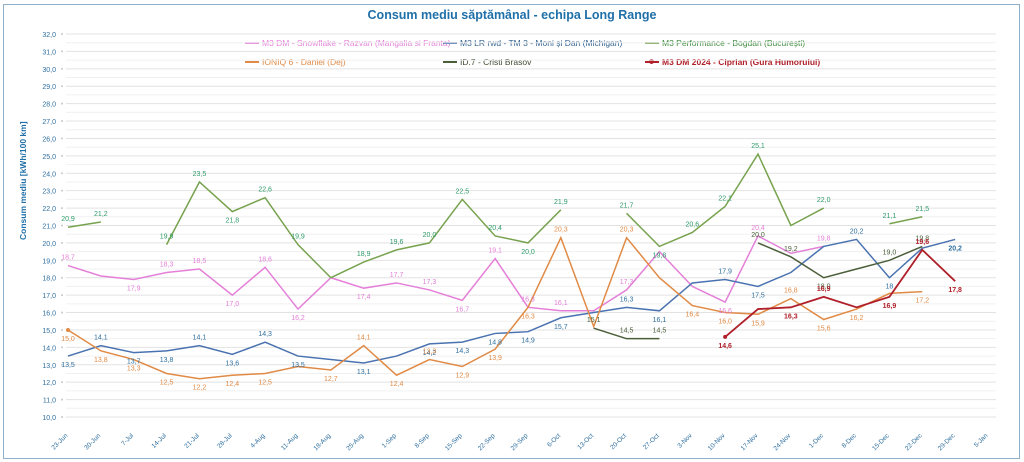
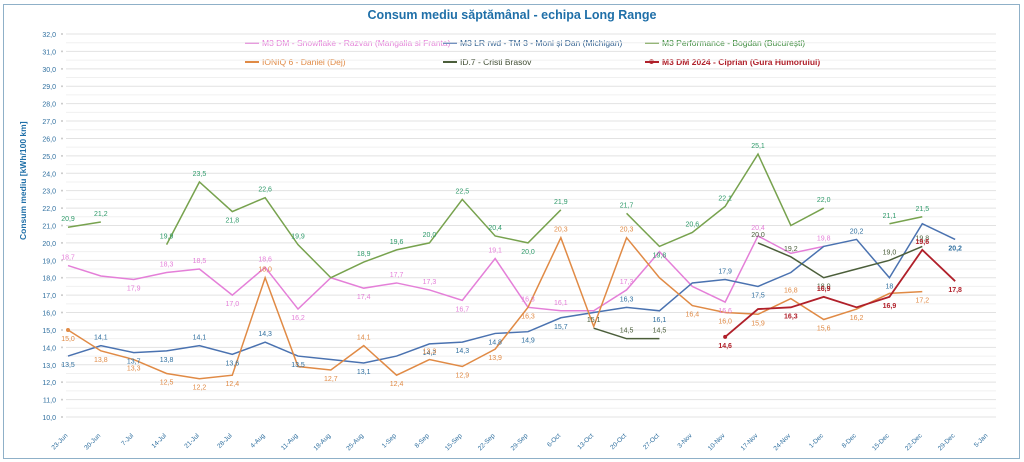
IONIQ 6 - Daniel (Dej)/4-Aug: 12,5 -> 18,0
M3 LR rwd - TM 3 - Moni și Dan (Michigan)/22-Dec: 19,7 -> 21,1
